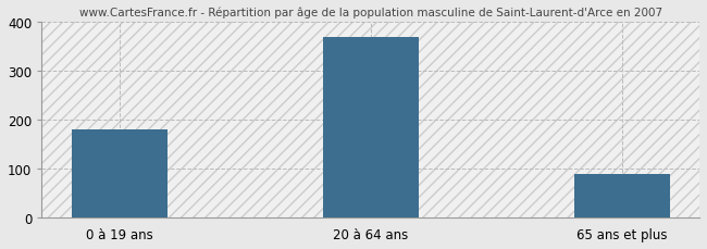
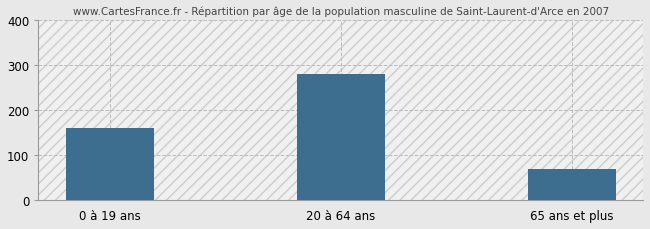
0 à 19 ans: 180 -> 160
20 à 64 ans: 370 -> 280
65 ans et plus: 90 -> 70
